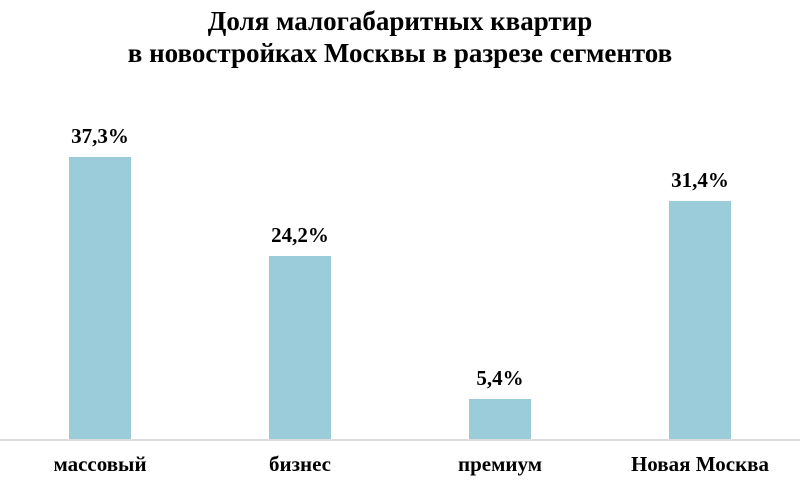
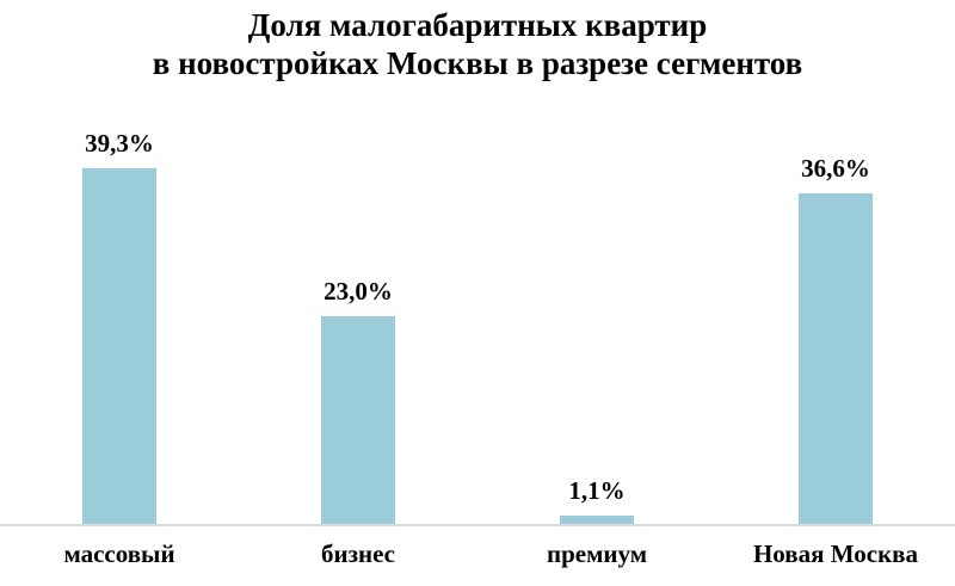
массовый: 37,3% -> 39,3%
бизнес: 24,2% -> 23,0%
премиум: 5,4% -> 1,1%
Новая Москва: 31,4% -> 36,6%
